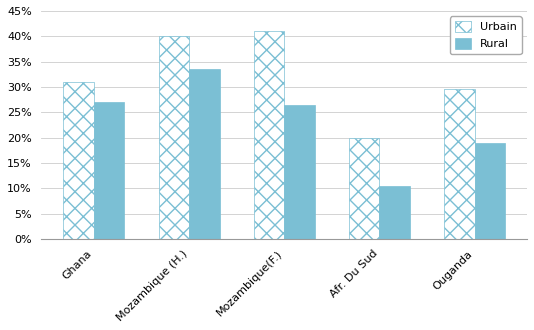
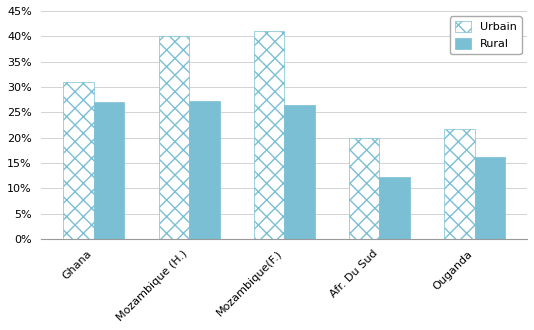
Rural/Mozambique (H.): 33.5% -> 27.2%
Rural/Afr. Du Sud: 10.5% -> 12.2%
Urbain/Ouganda: 29.5% -> 21.6%
Rural/Ouganda: 19.0% -> 16.2%
